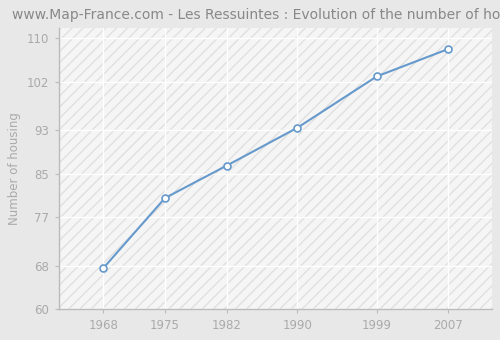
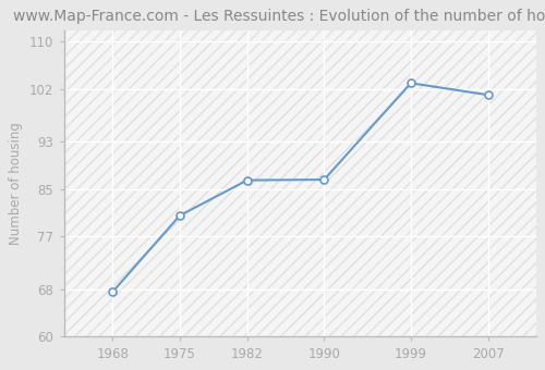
1990: 93.5 -> 86.6
2007: 108.0 -> 101.0
